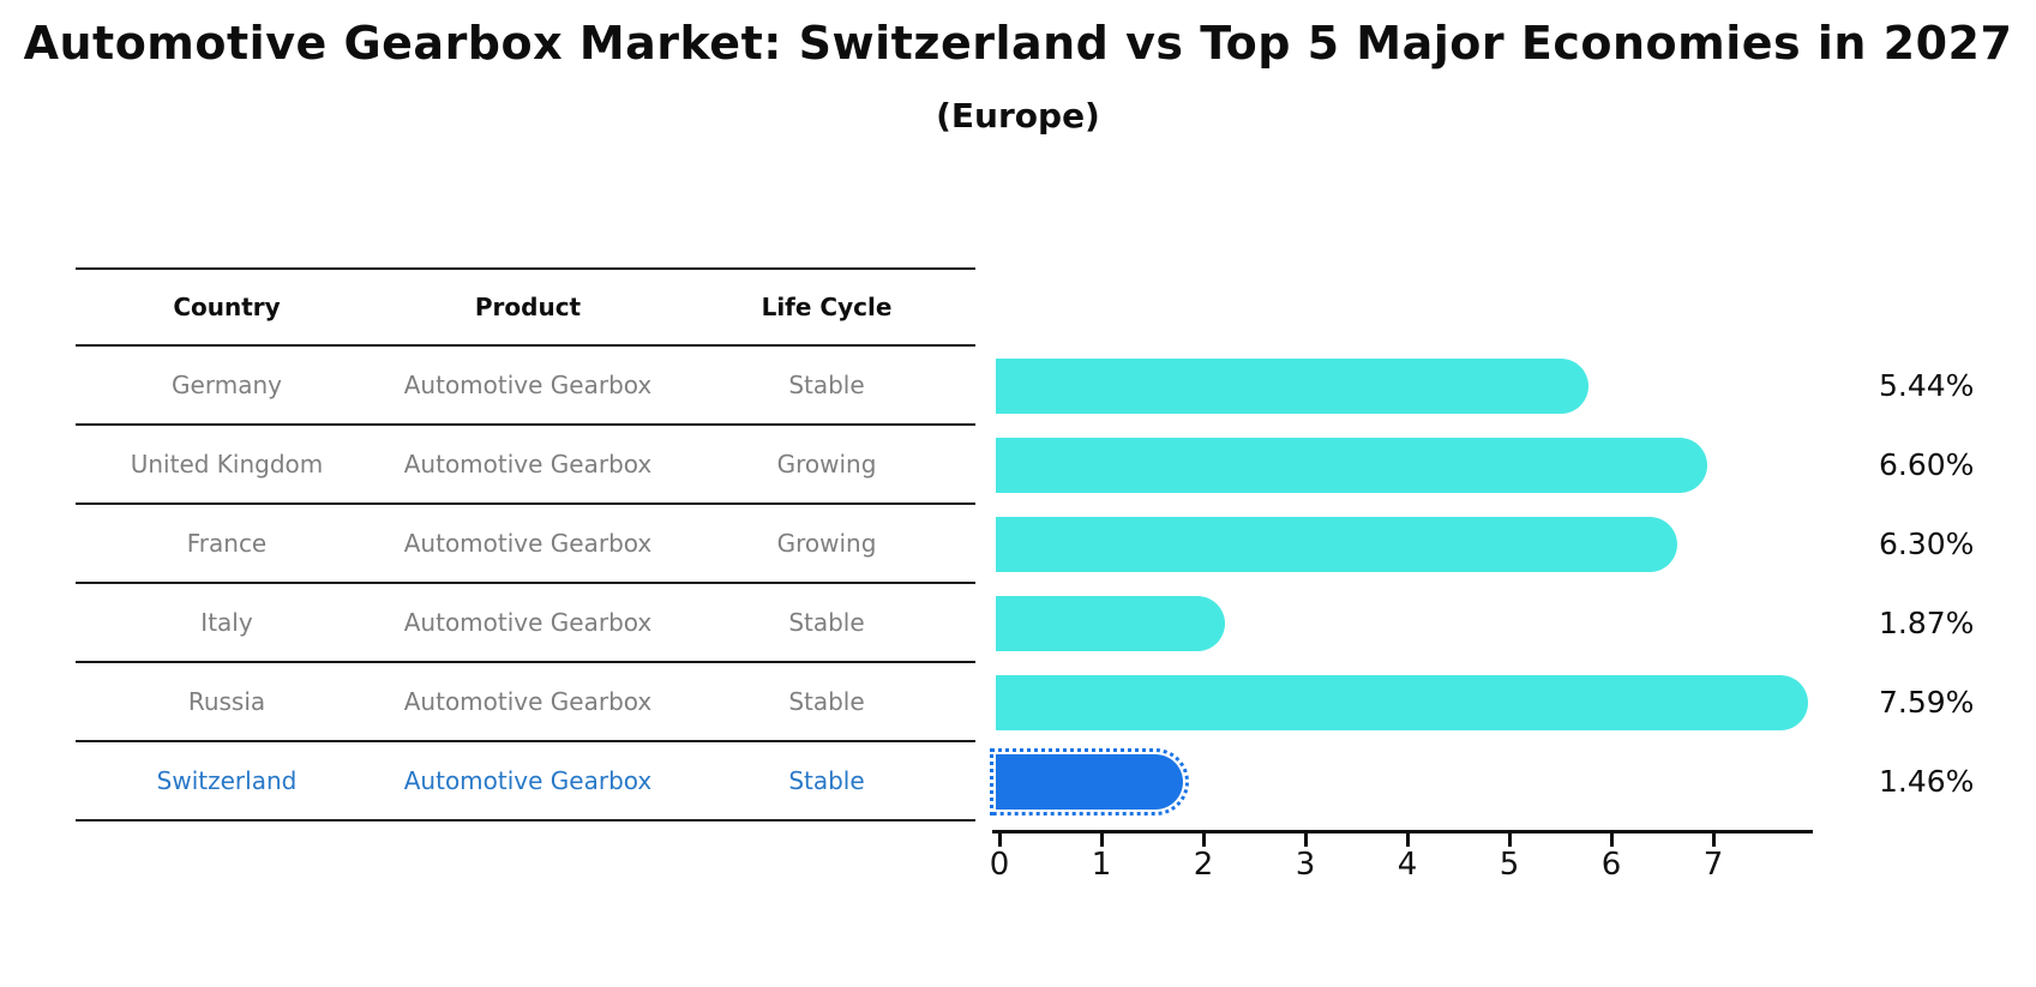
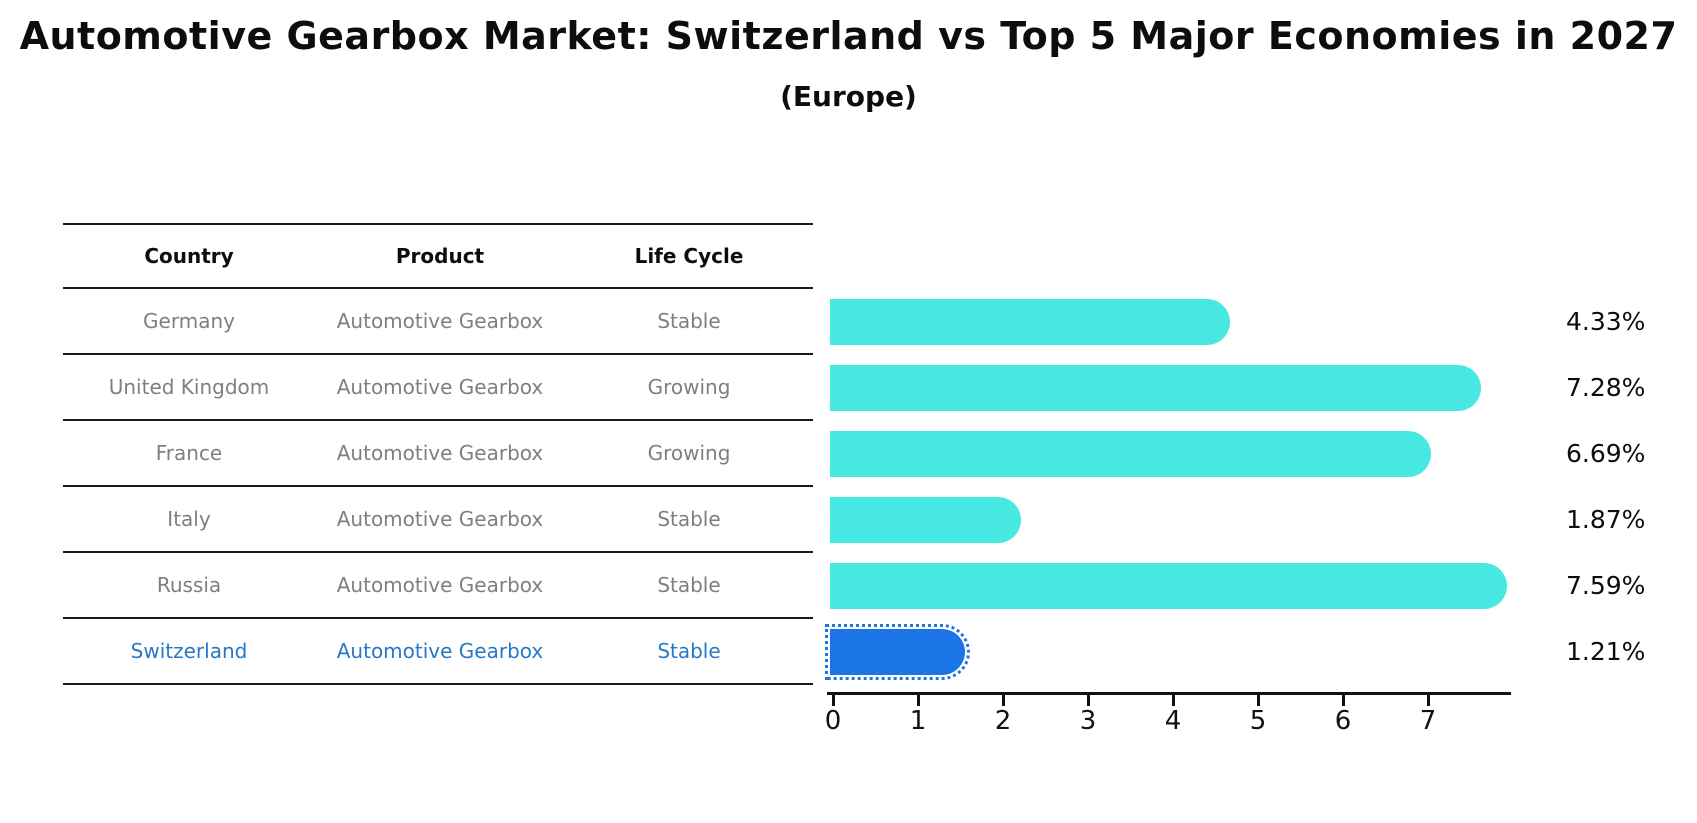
Germany: 5.44% -> 4.33%
United Kingdom: 6.60% -> 7.28%
France: 6.30% -> 6.69%
Switzerland: 1.46% -> 1.21%
